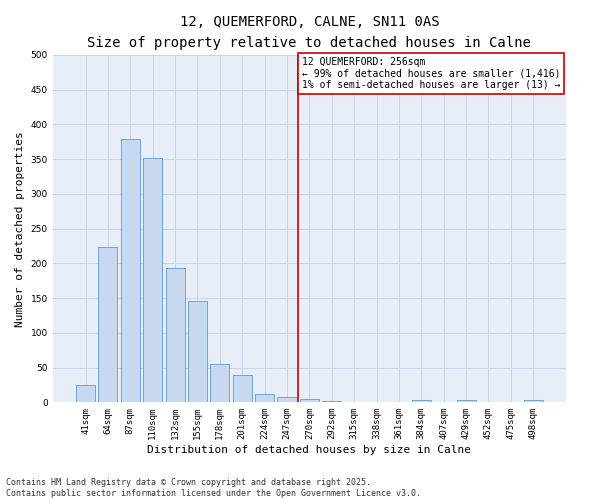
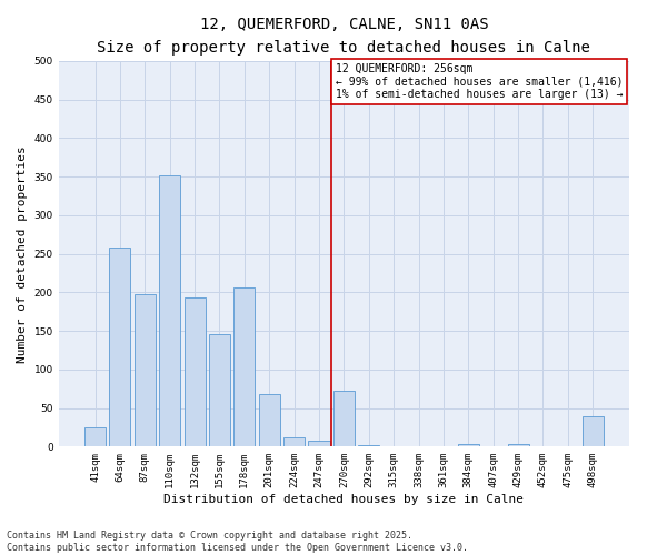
64sqm: 224 -> 258
87sqm: 379 -> 198
178sqm: 55 -> 206
201sqm: 40 -> 68
270sqm: 5 -> 72
498sqm: 3 -> 40
